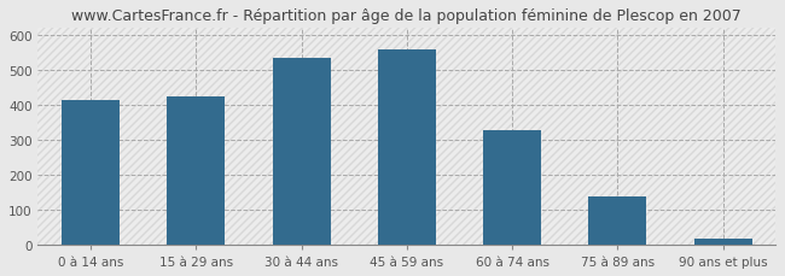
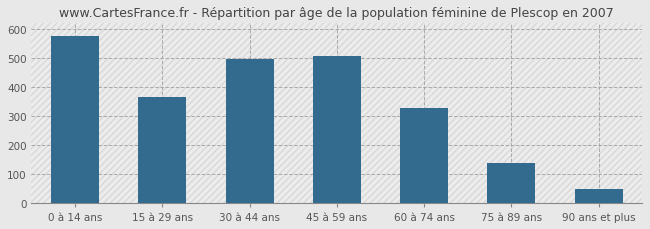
0 à 14 ans: 413 -> 575
15 à 29 ans: 422 -> 365
30 à 44 ans: 533 -> 495
45 à 59 ans: 557 -> 505
90 ans et plus: 18 -> 50
